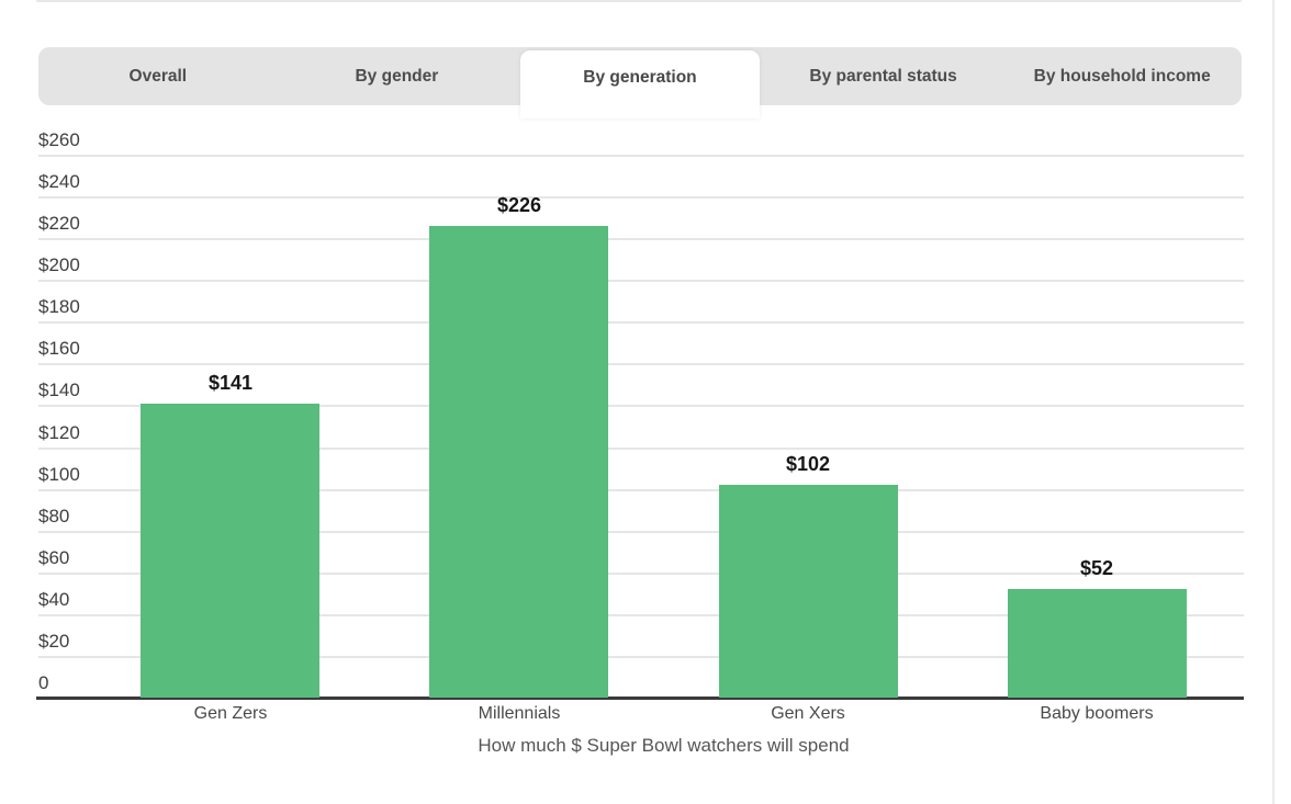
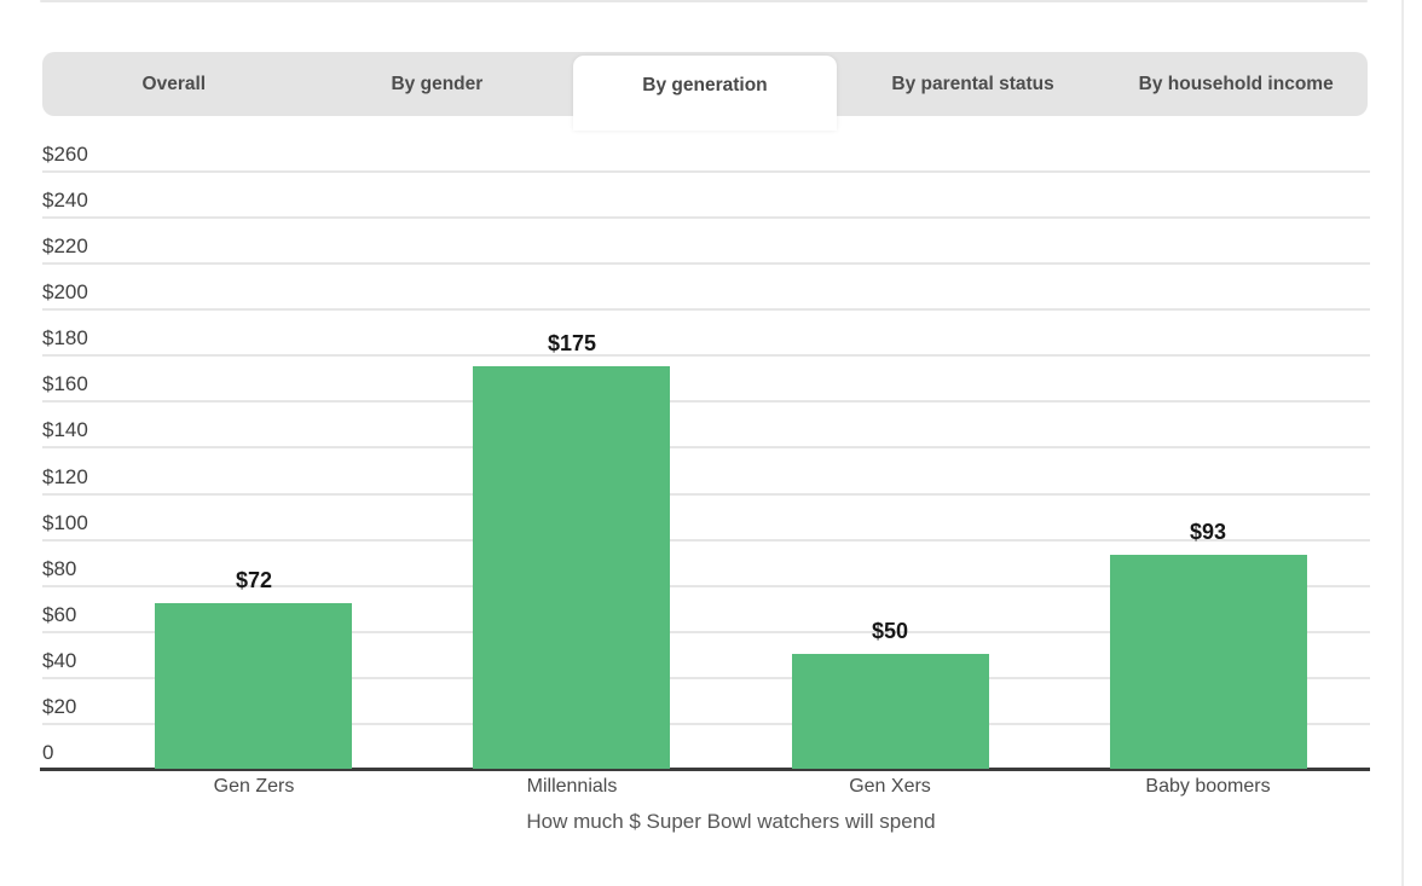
Gen Zers: $141 -> $72
Millennials: $226 -> $175
Gen Xers: $102 -> $50
Baby boomers: $52 -> $93
